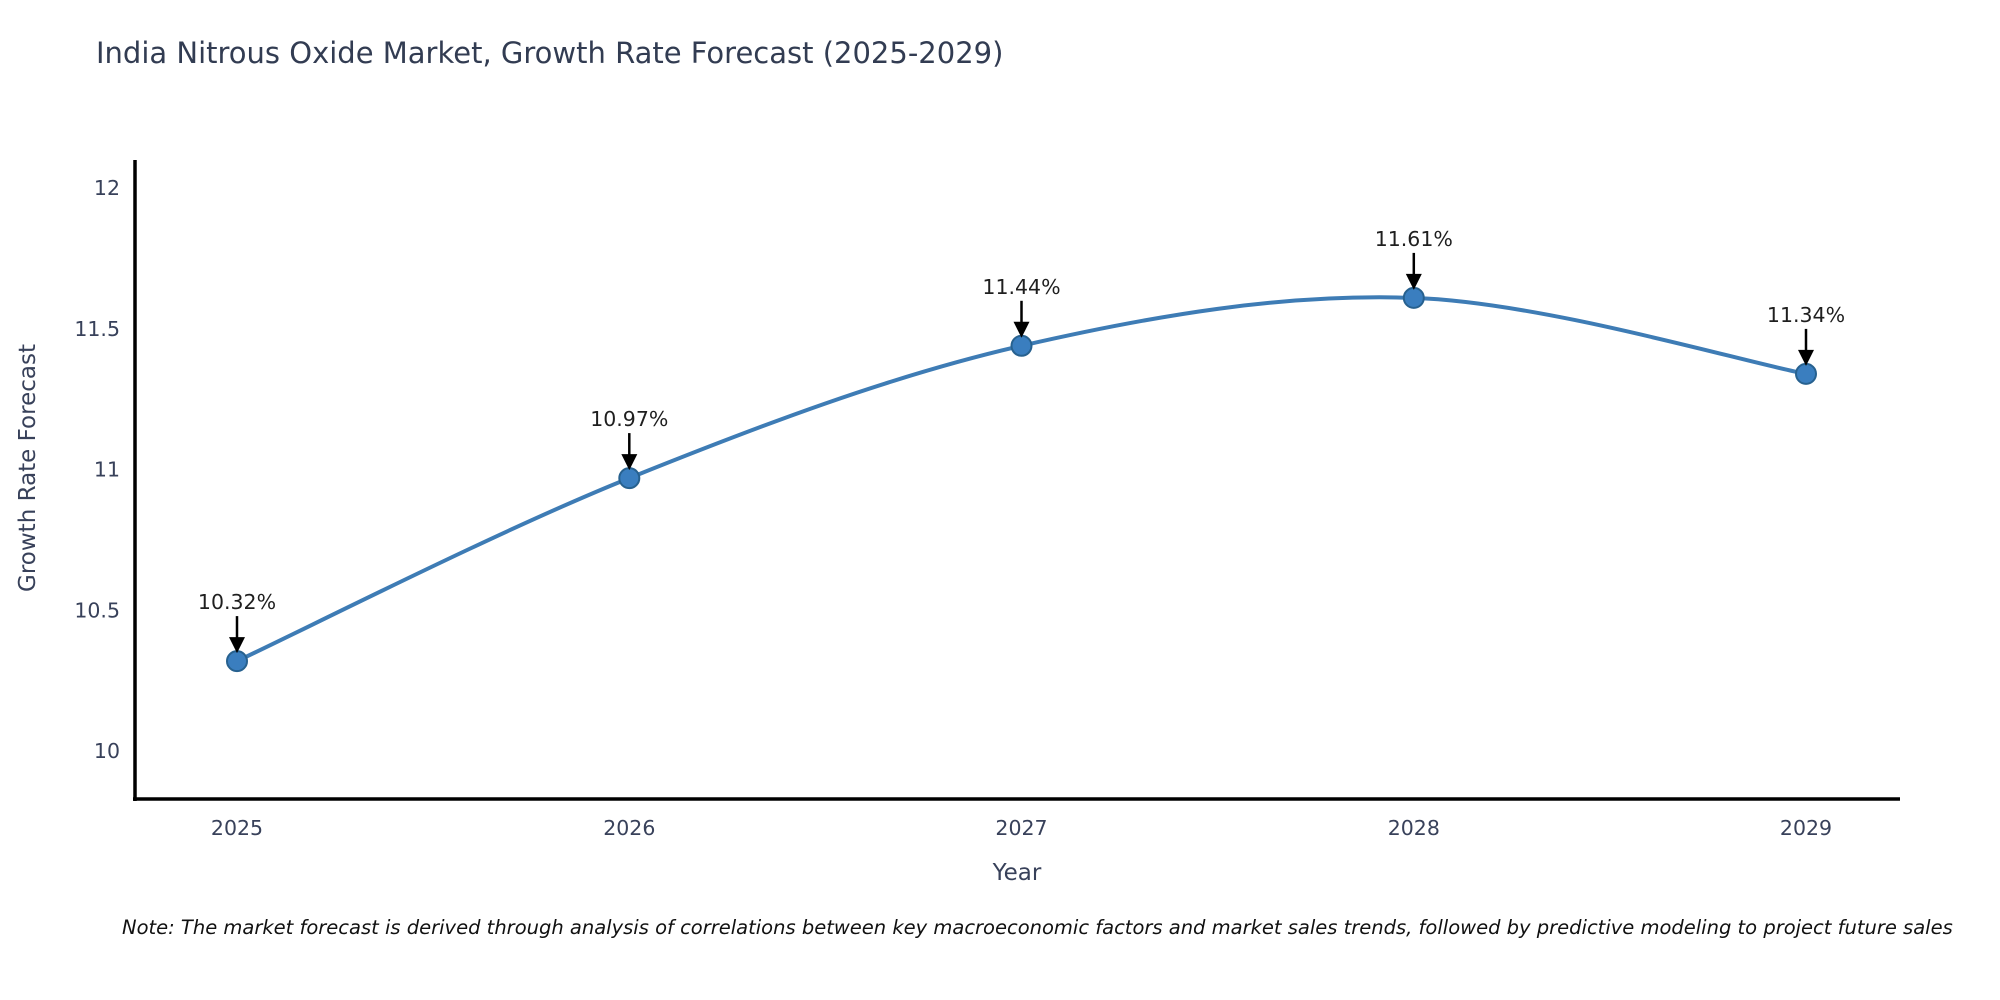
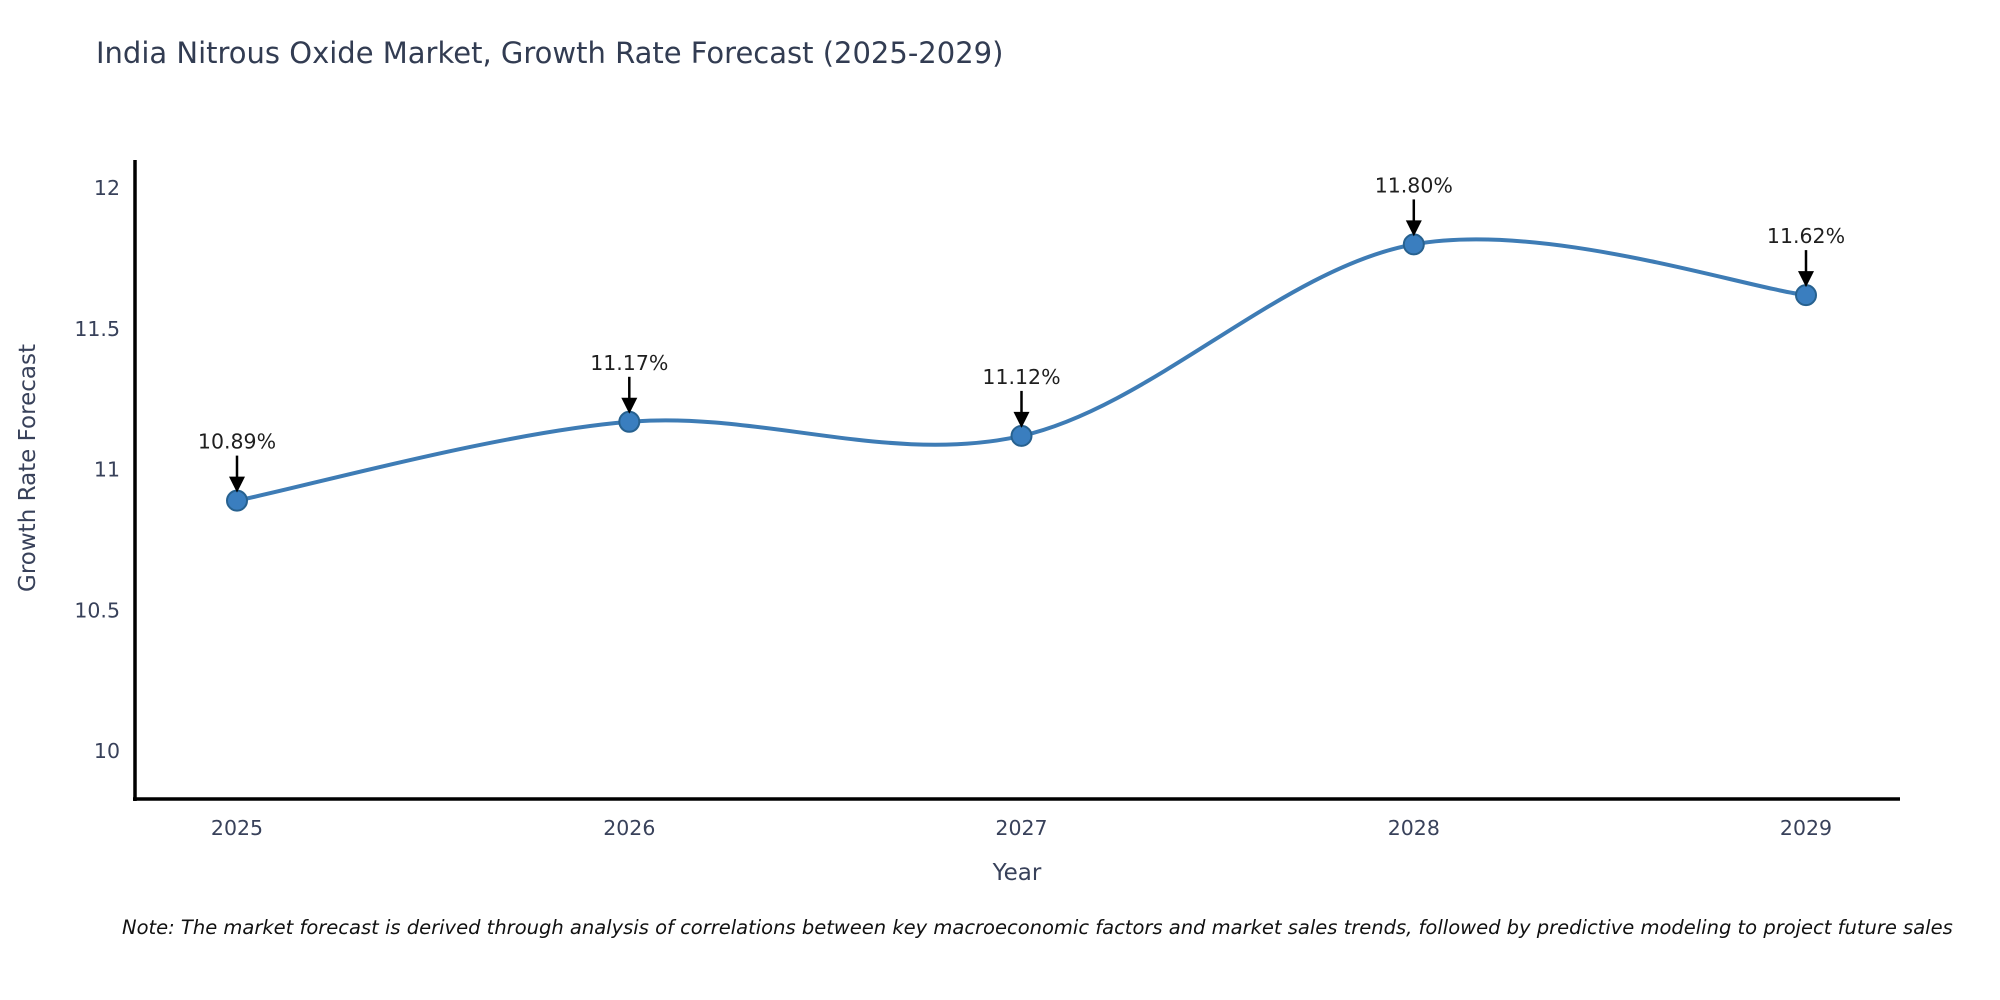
2025: 10.32% -> 10.89%
2026: 10.97% -> 11.17%
2027: 11.44% -> 11.12%
2028: 11.61% -> 11.80%
2029: 11.34% -> 11.62%
